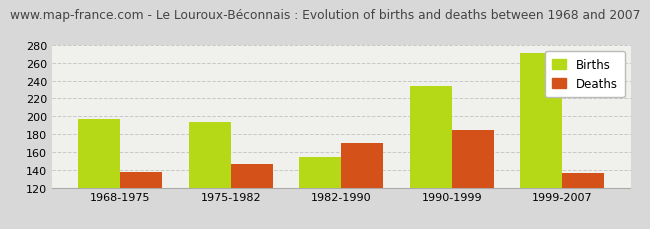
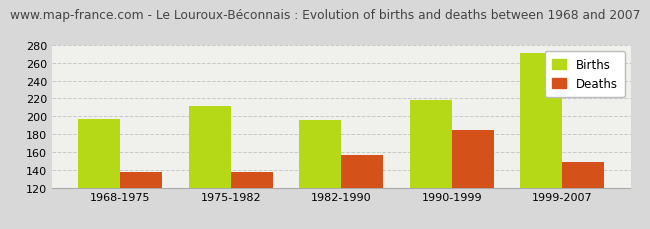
Births/1975-1982: 194 -> 211
Deaths/1975-1982: 146 -> 138
Births/1982-1990: 154 -> 196
Deaths/1982-1990: 170 -> 157
Births/1990-1999: 234 -> 218
Deaths/1999-2007: 136 -> 149
